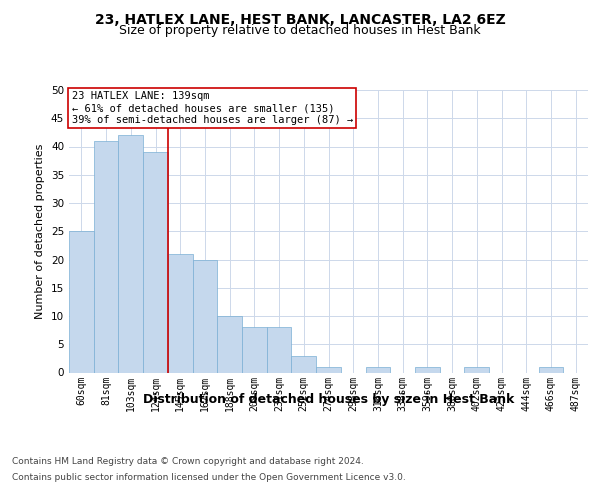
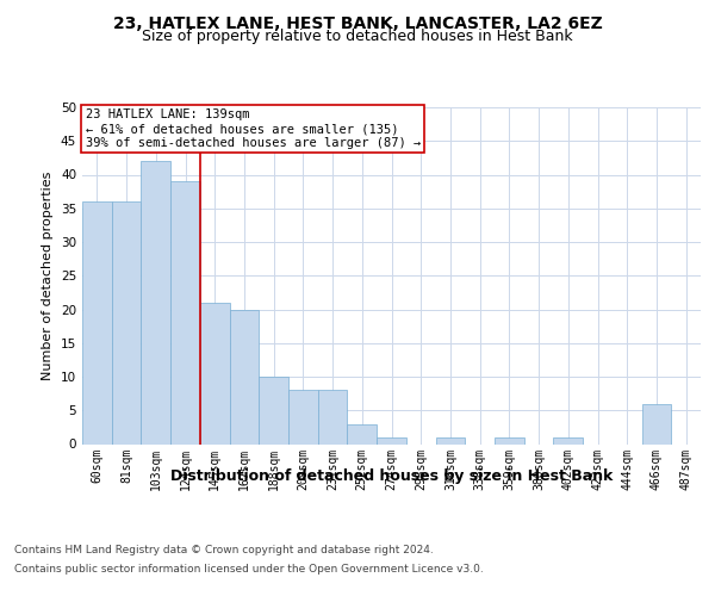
60sqm: 25 -> 36
81sqm: 41 -> 36
466sqm: 1 -> 6
